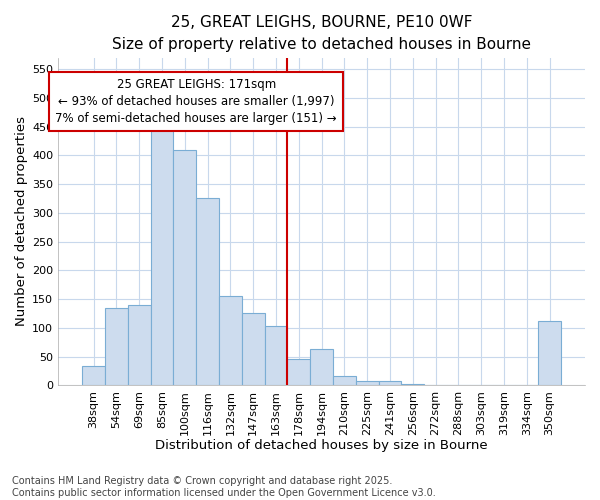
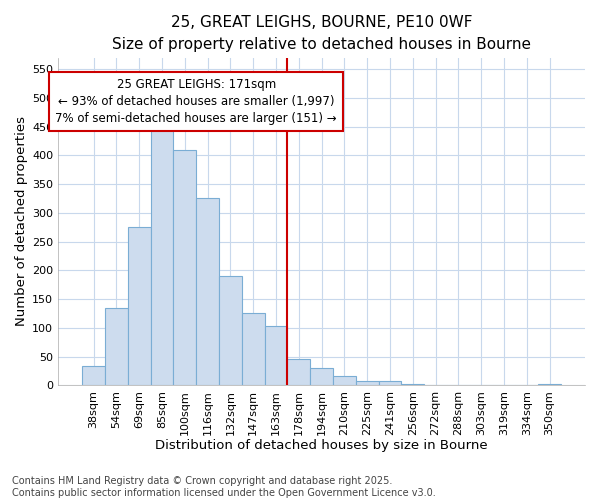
69sqm: 140 -> 275
132sqm: 156 -> 190
194sqm: 64 -> 30
350sqm: 112 -> 2
